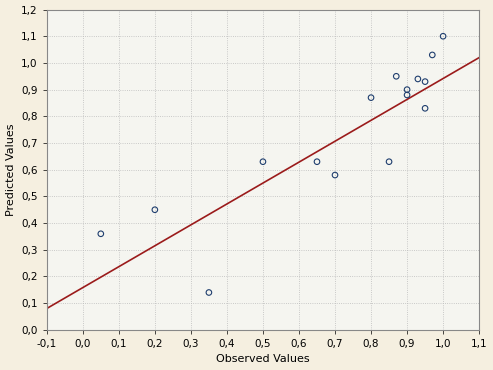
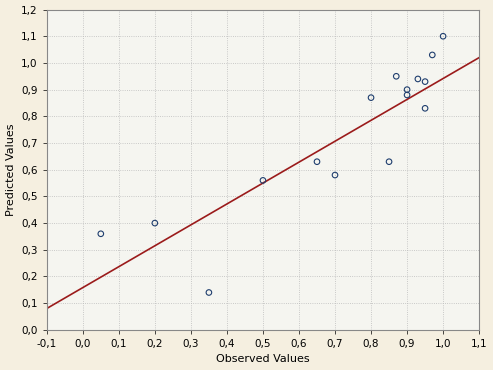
0,2: 0,45 -> 0,40
0,5: 0,63 -> 0,56
